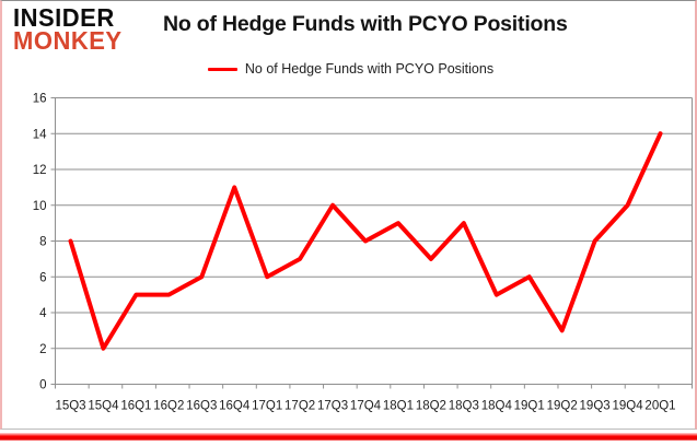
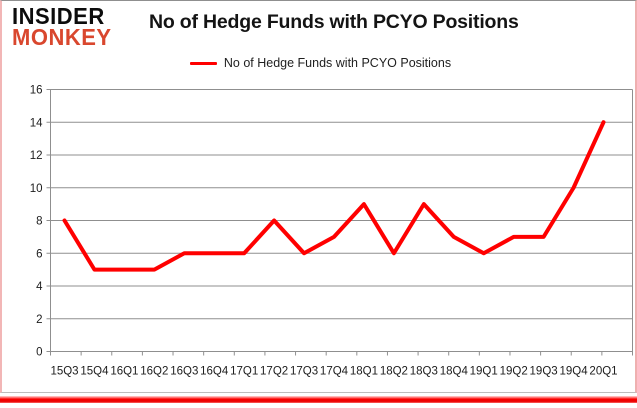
15Q4: 2 -> 5
16Q4: 11 -> 6
17Q2: 7 -> 8
17Q3: 10 -> 6
17Q4: 8 -> 7
18Q2: 7 -> 6
18Q4: 5 -> 7
19Q2: 3 -> 7
19Q3: 8 -> 7
